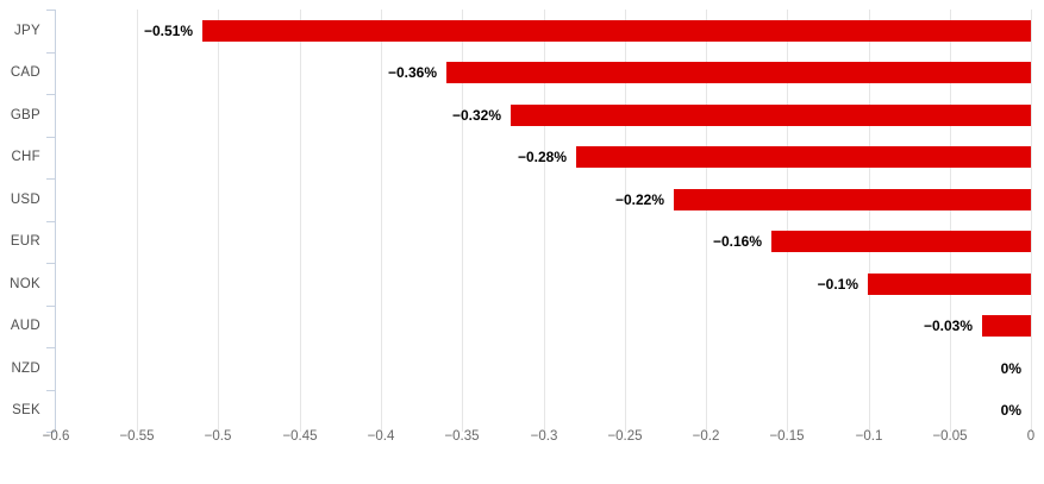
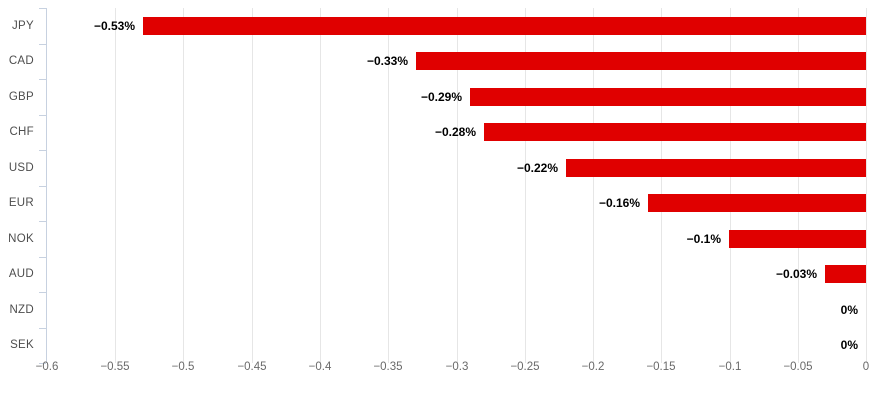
JPY: −0.51% -> −0.53%
CAD: −0.36% -> −0.33%
GBP: −0.32% -> −0.29%
